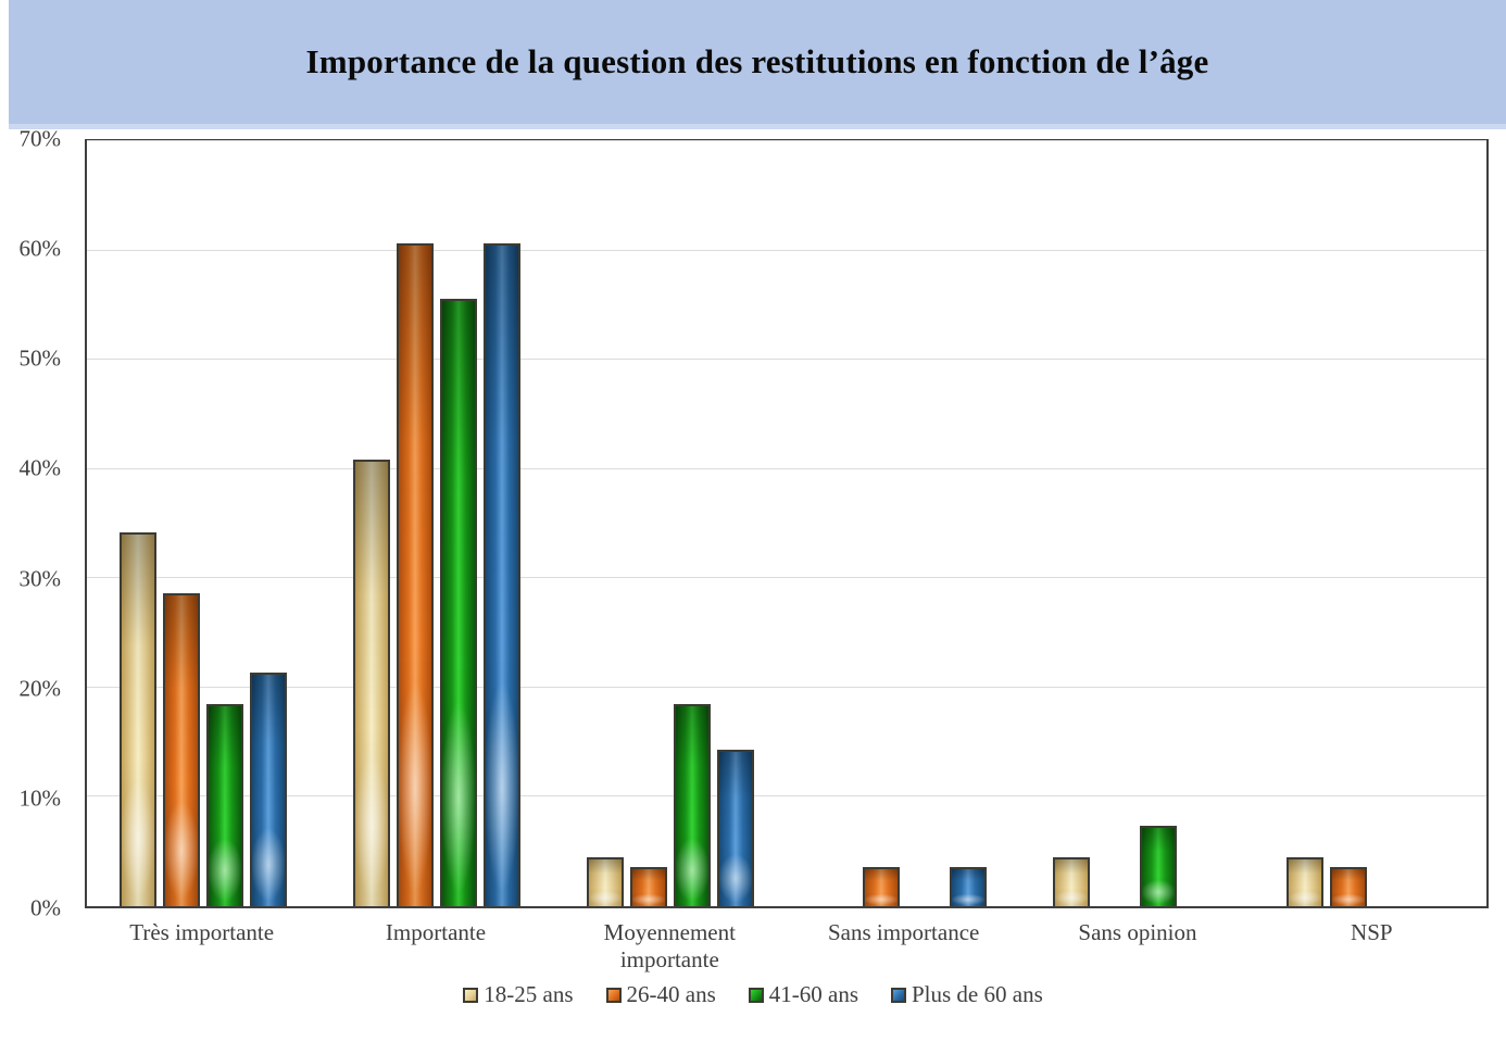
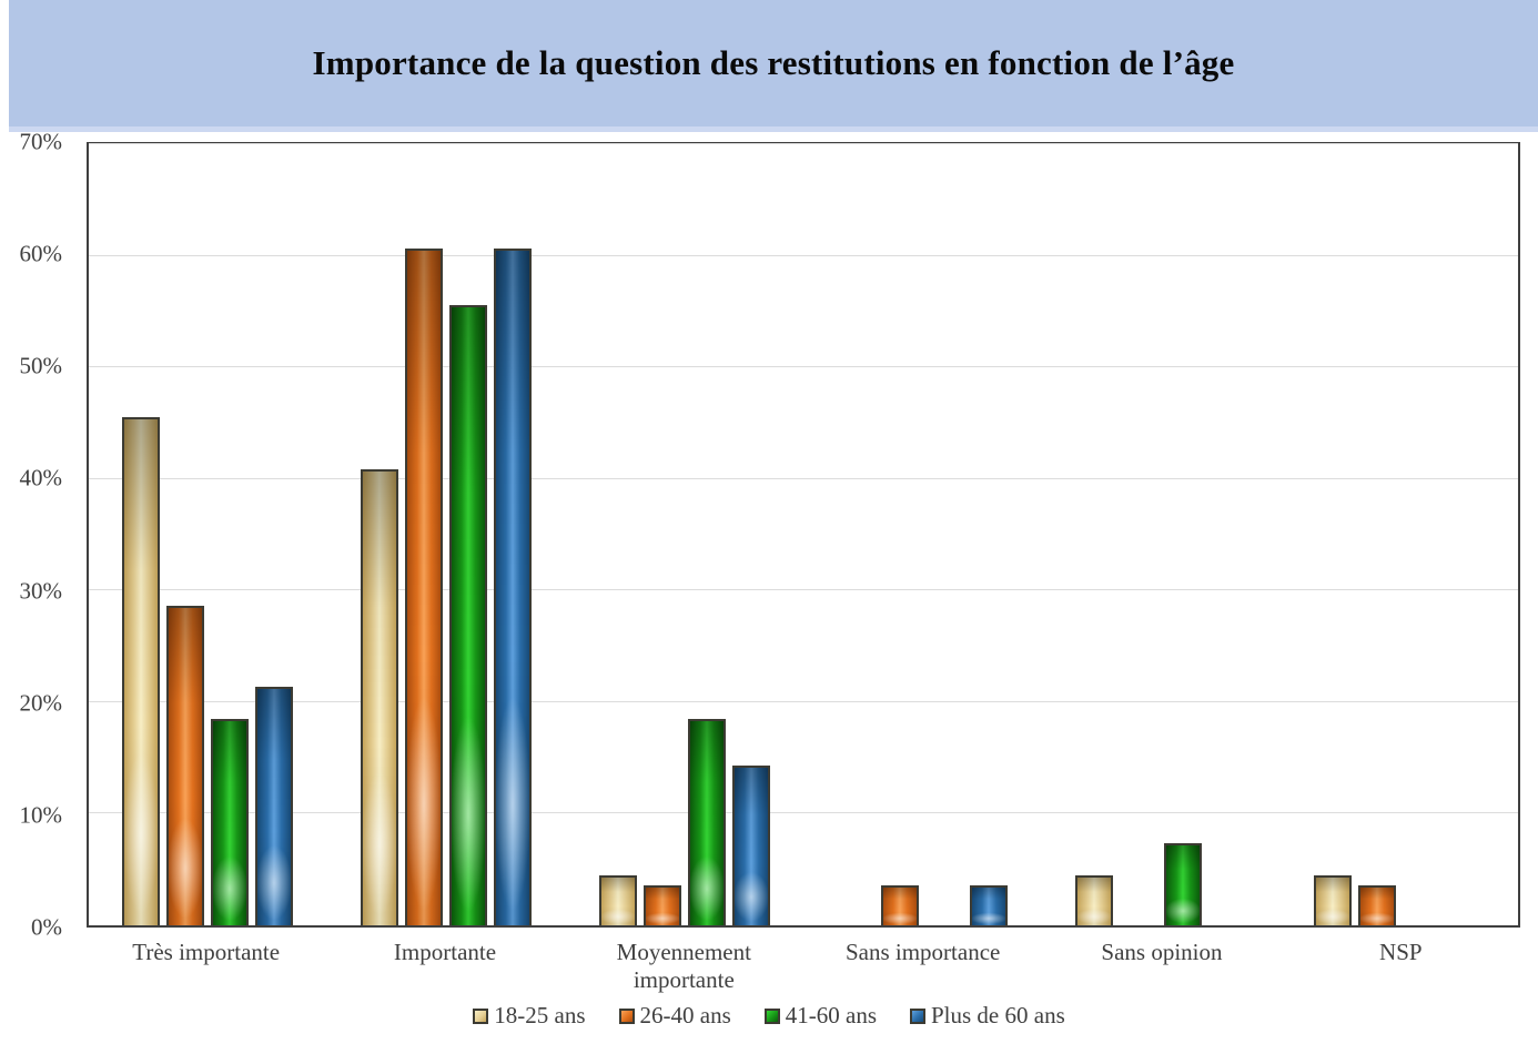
18-25 ans/Très importante: 34.2% -> 45.5%
